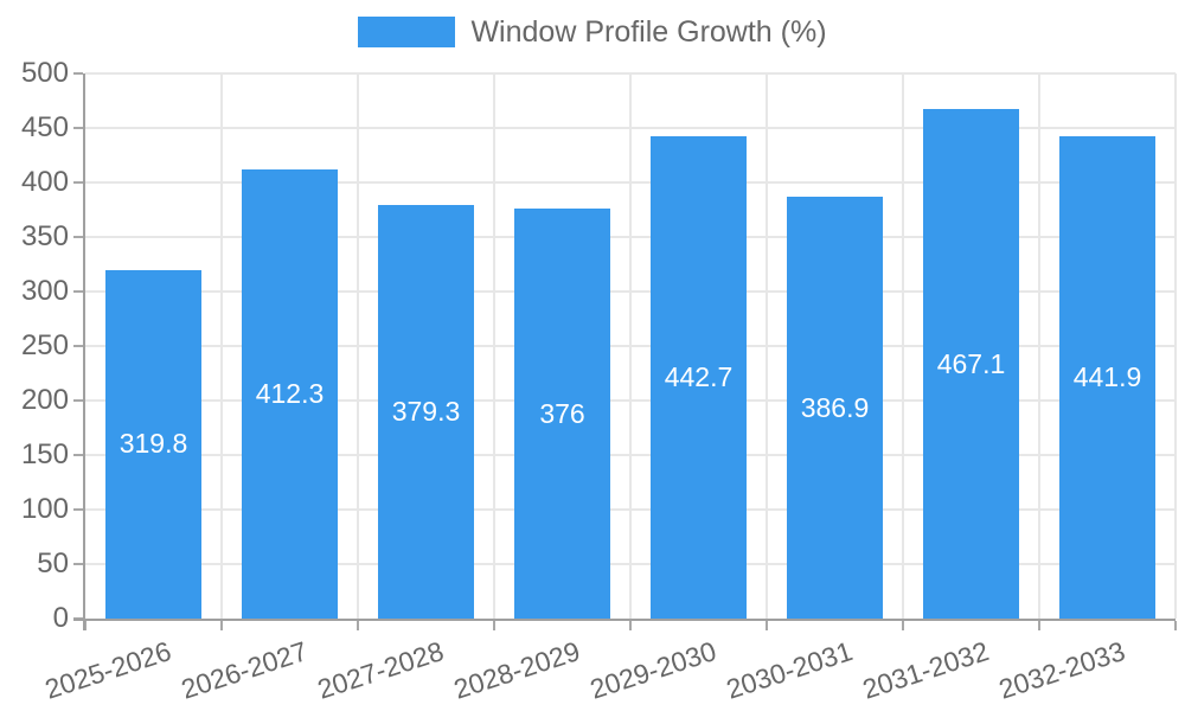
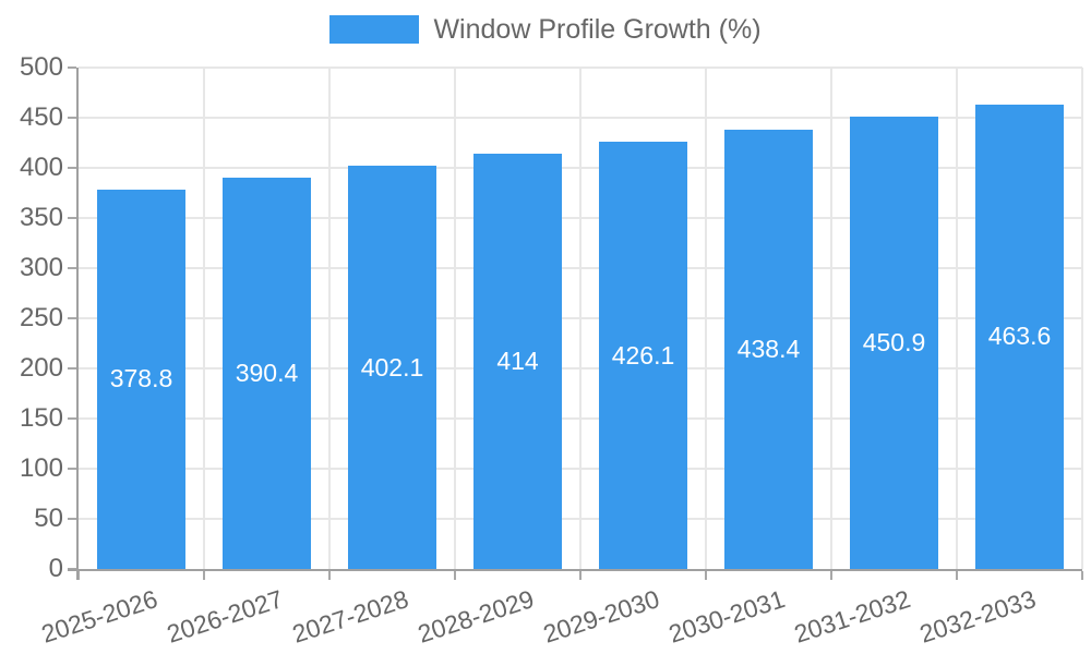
2025-2026: 319.8 -> 378.8
2026-2027: 412.3 -> 390.4
2027-2028: 379.3 -> 402.1
2028-2029: 376 -> 414
2029-2030: 442.7 -> 426.1
2030-2031: 386.9 -> 438.4
2031-2032: 467.1 -> 450.9
2032-2033: 441.9 -> 463.6
